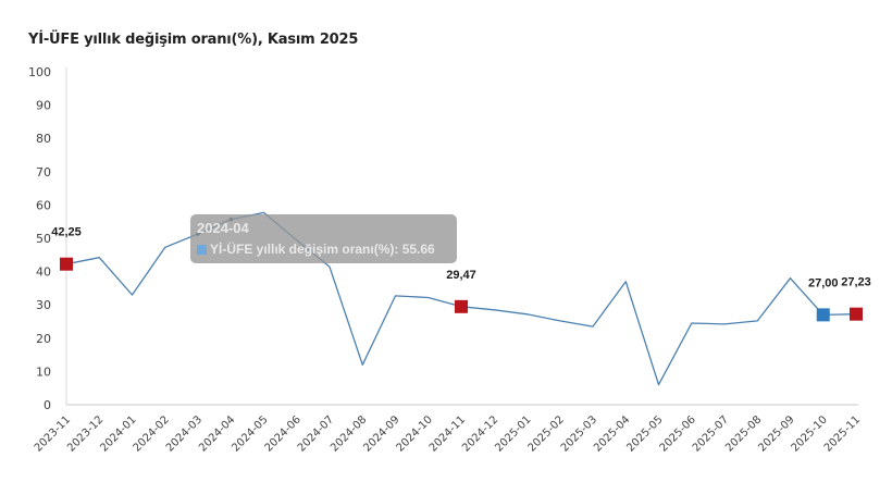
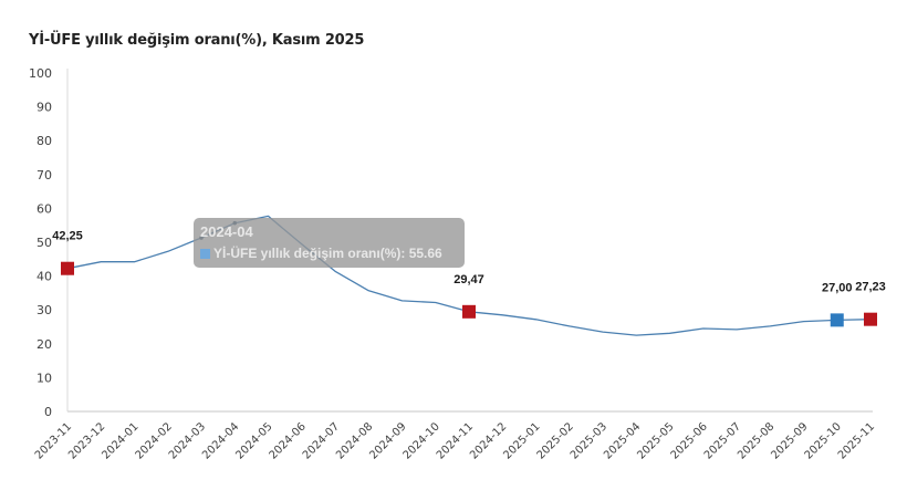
2024-01: 33 -> 44
2024-08: 12 -> 36
2025-04: 37 -> 22
2025-05: 6 -> 23
2025-09: 38 -> 27
